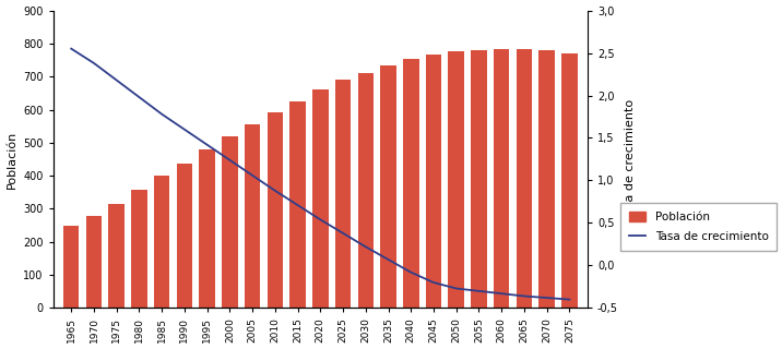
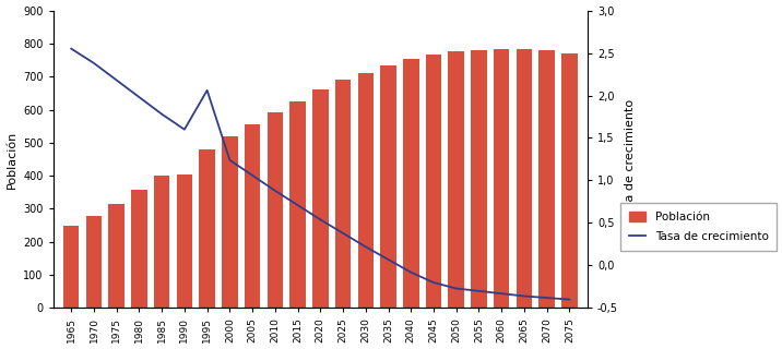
Población/1990: 438 -> 405
Tasa de crecimiento/1995: 1,42 -> 2,06
